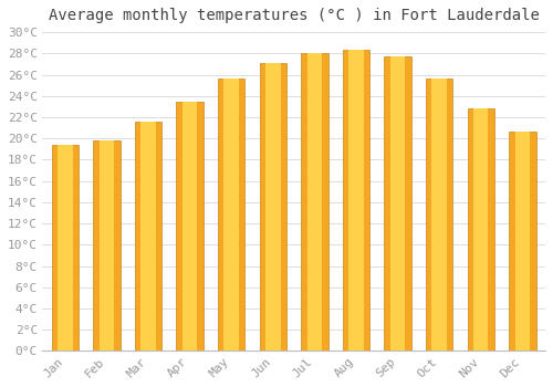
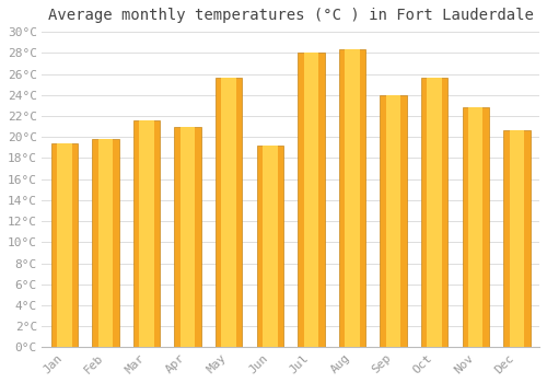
Apr: 23.5°C -> 21.0°C
Jun: 27.1°C -> 19.2°C
Sep: 27.7°C -> 24.0°C
